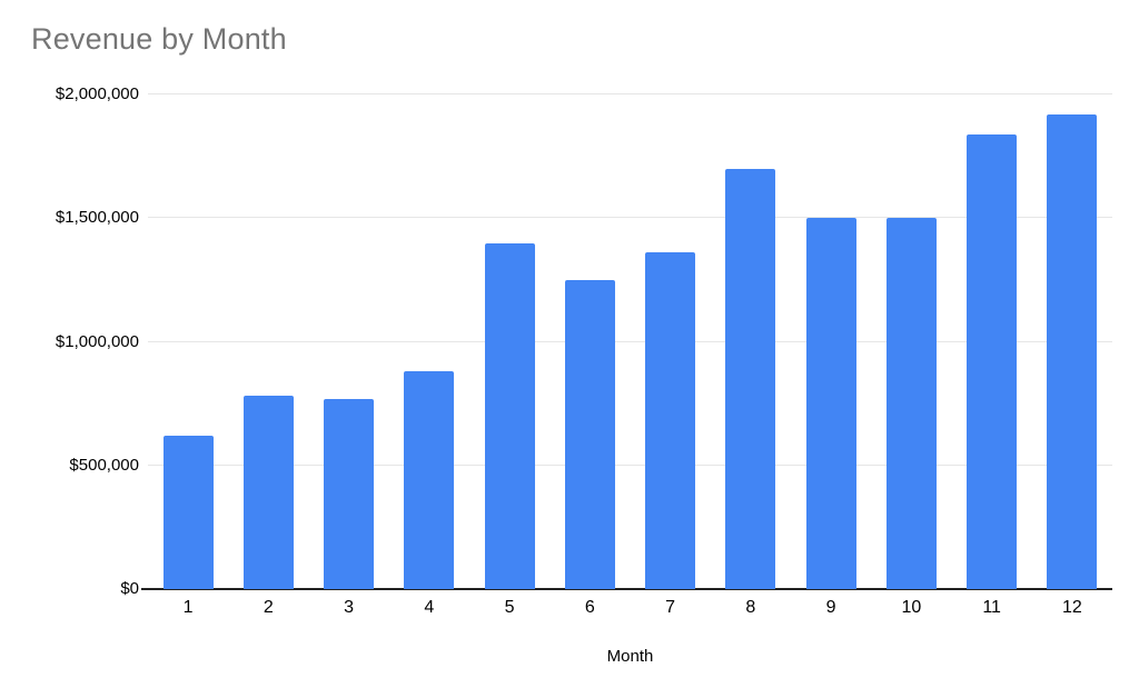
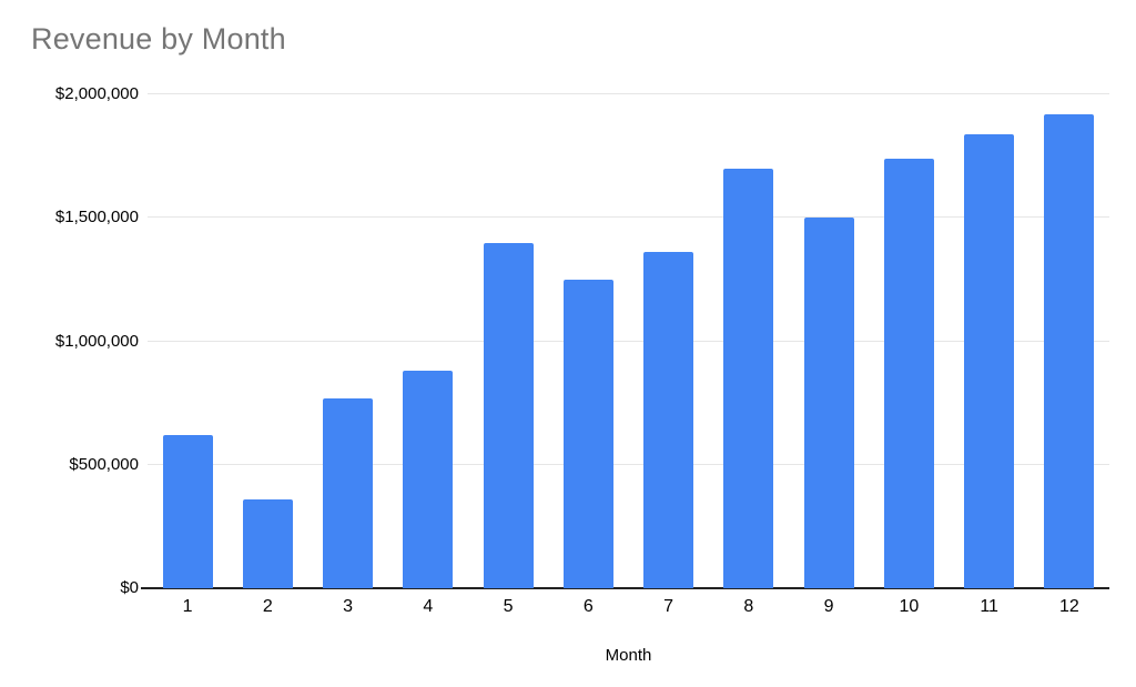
2: $780000 -> $360000
10: $1500000 -> $1740000
